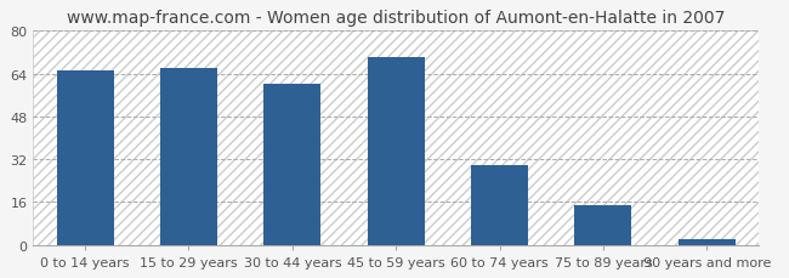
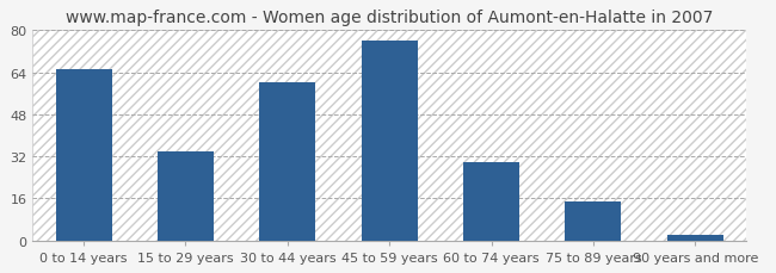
15 to 29 years: 66 -> 34
45 to 59 years: 70 -> 76
